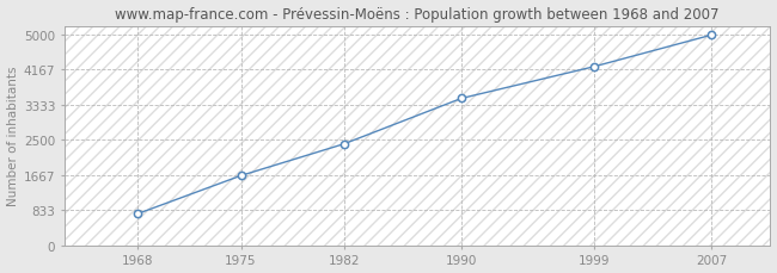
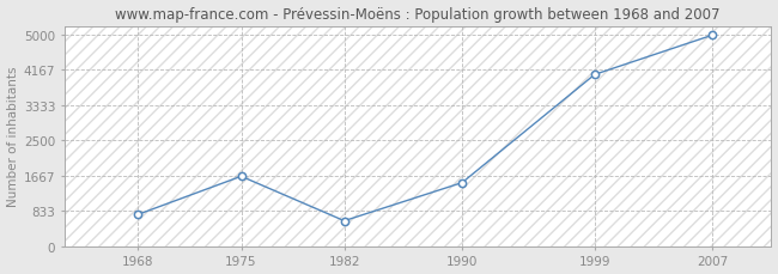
1982: 2400 -> 600
1990: 3480 -> 1500
1999: 4230 -> 4050
